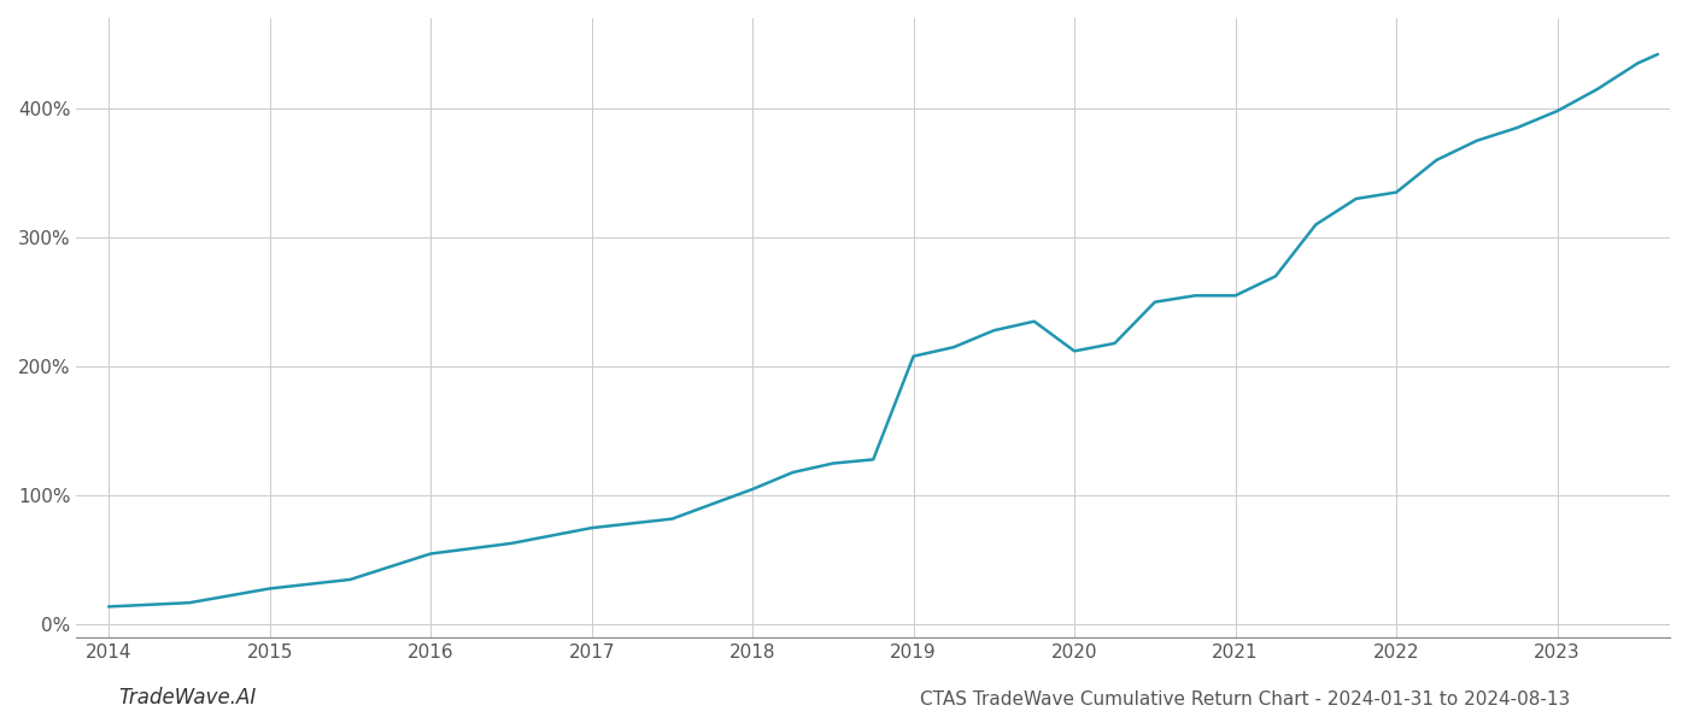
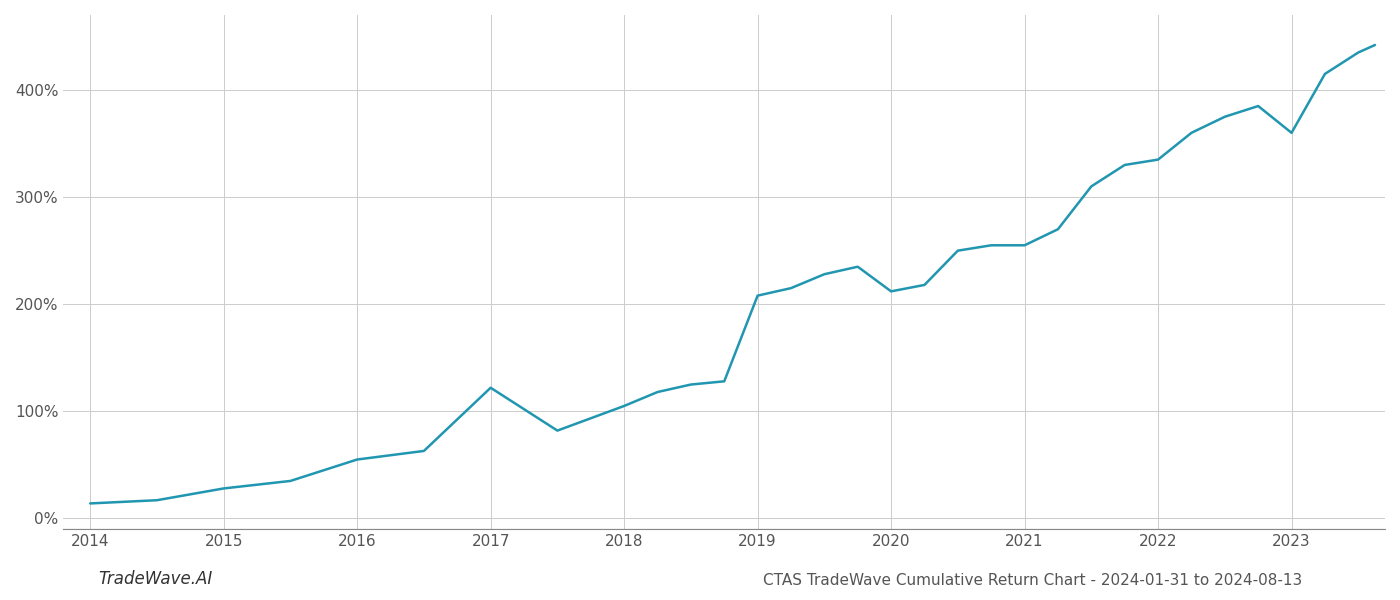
2017: 75% -> 122%
2023: 398% -> 360%
